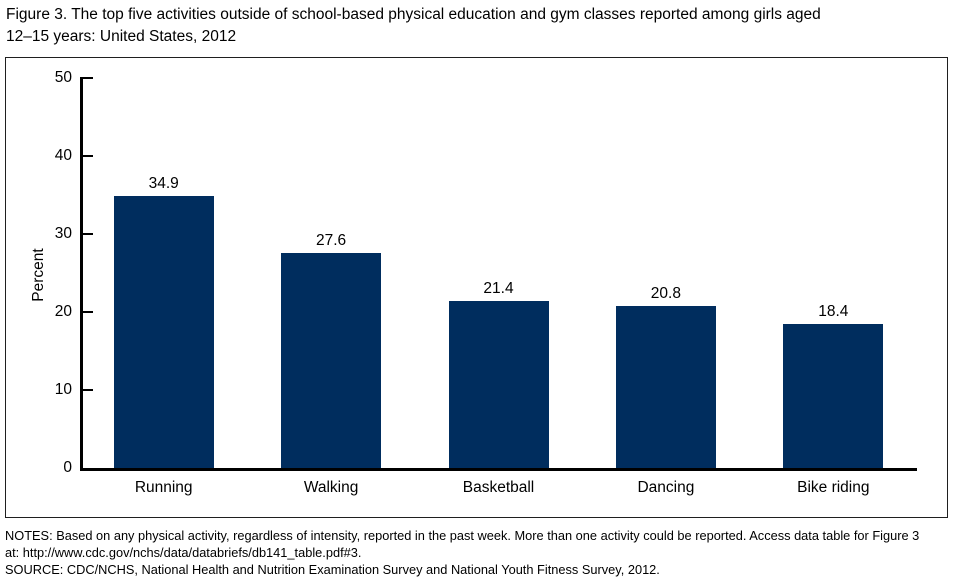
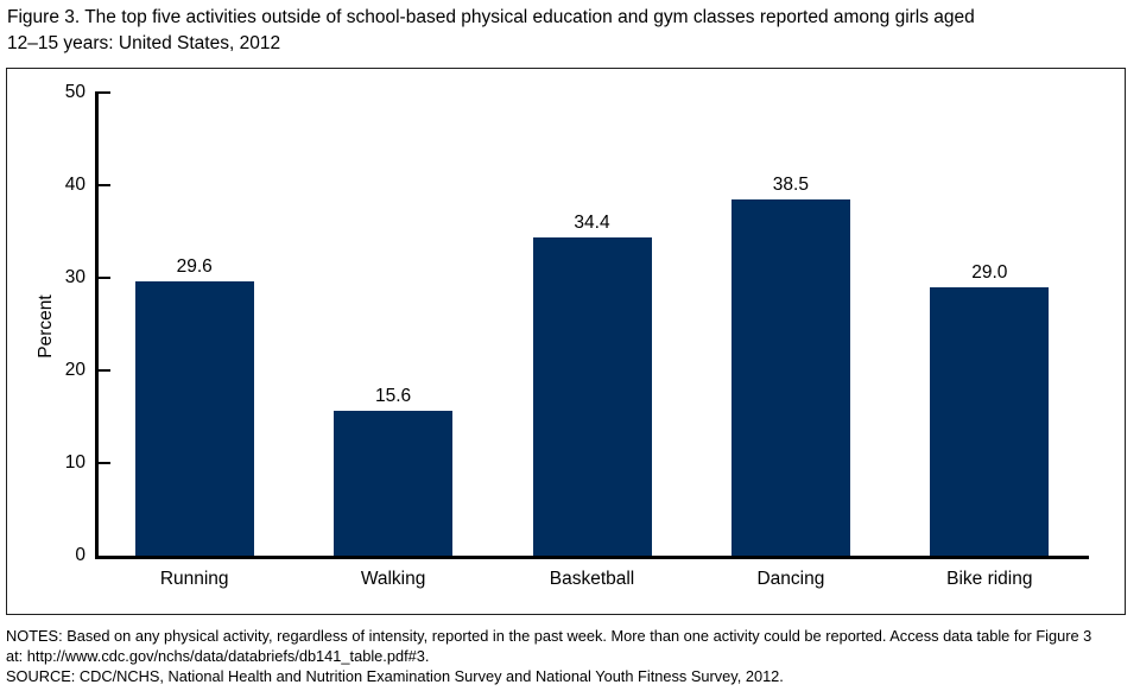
Running: 34.9 -> 29.6
Walking: 27.6 -> 15.6
Basketball: 21.4 -> 34.4
Dancing: 20.8 -> 38.5
Bike riding: 18.4 -> 29.0
